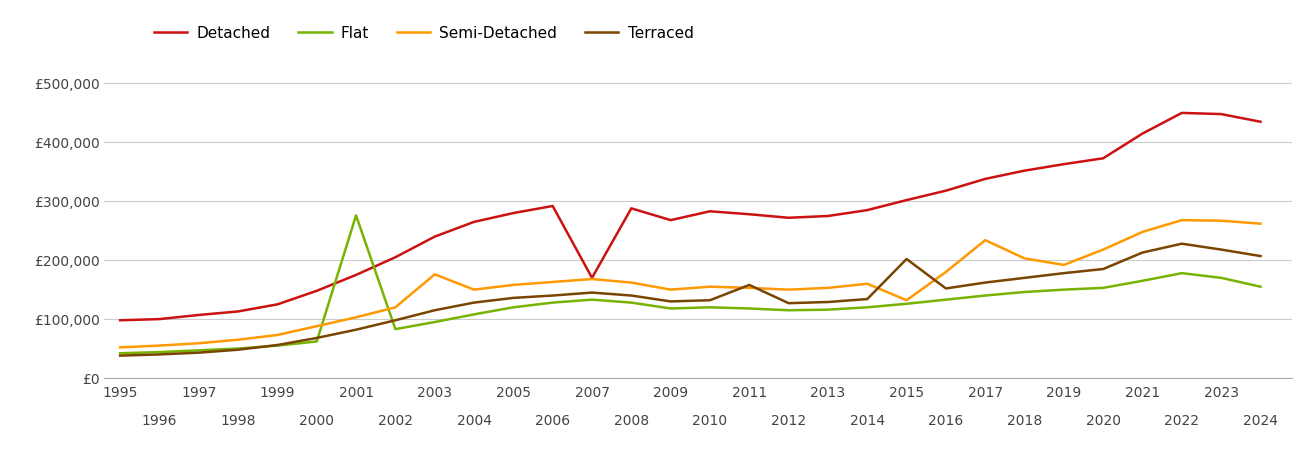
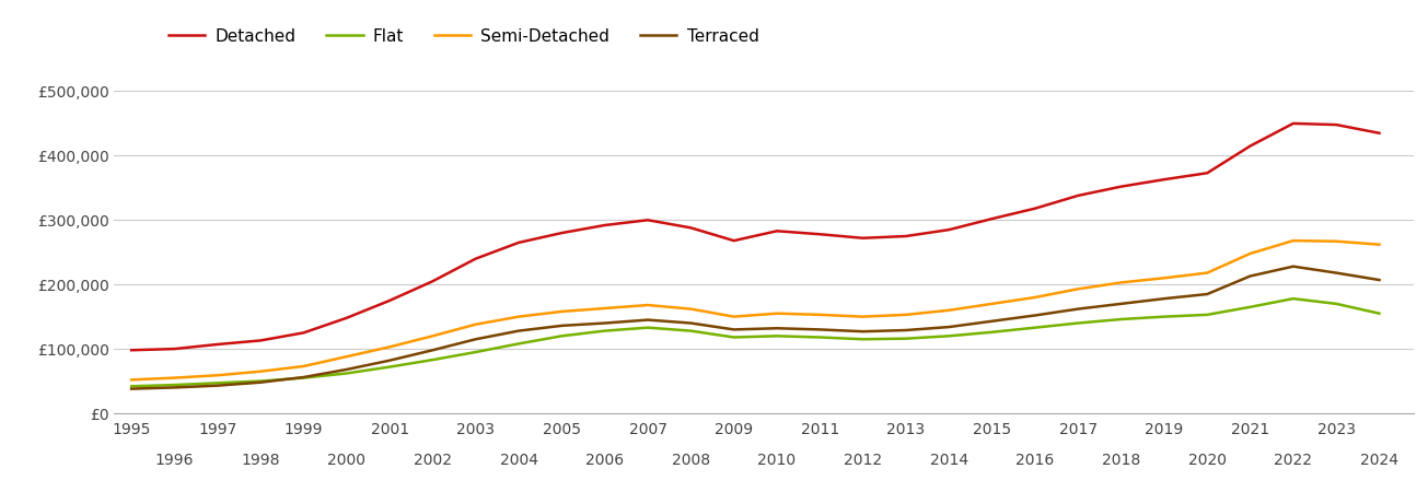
Flat/2001: £276,000 -> £72,000
Semi-Detached/2003: £176,000 -> £138,000
Detached/2007: £170,000 -> £300,000
Terraced/2011: £158,000 -> £130,000
Semi-Detached/2015: £132,000 -> £170,000
Terraced/2015: £202,000 -> £143,000
Semi-Detached/2017: £234,000 -> £193,000
Semi-Detached/2019: £192,000 -> £210,000
